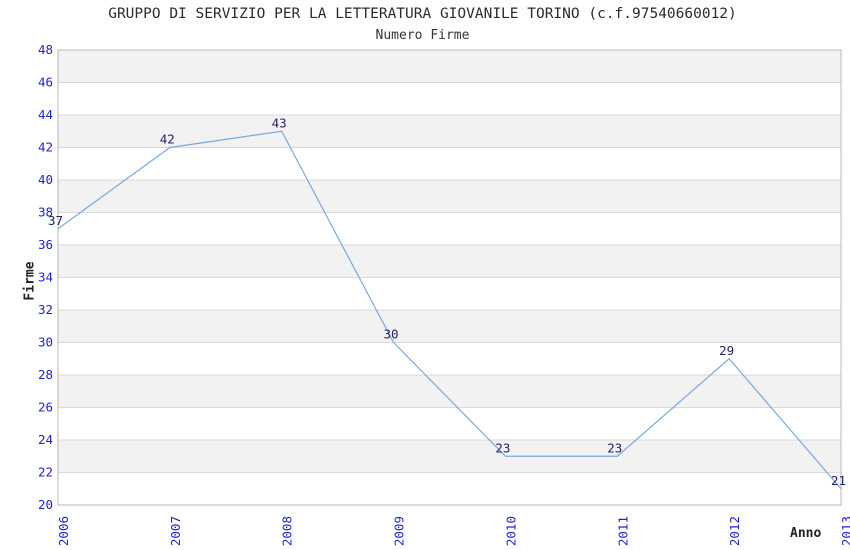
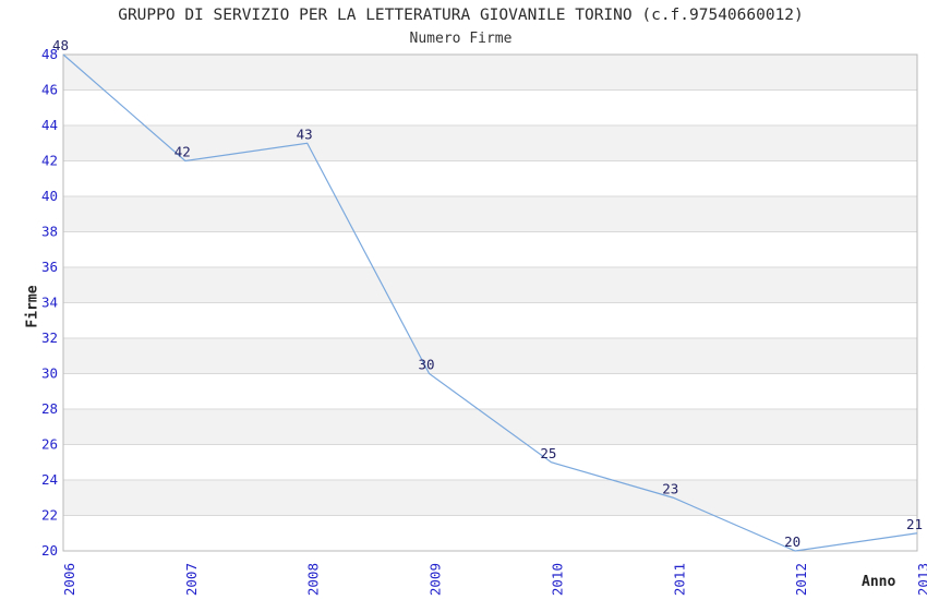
2006: 37 -> 48
2010: 23 -> 25
2012: 29 -> 20
